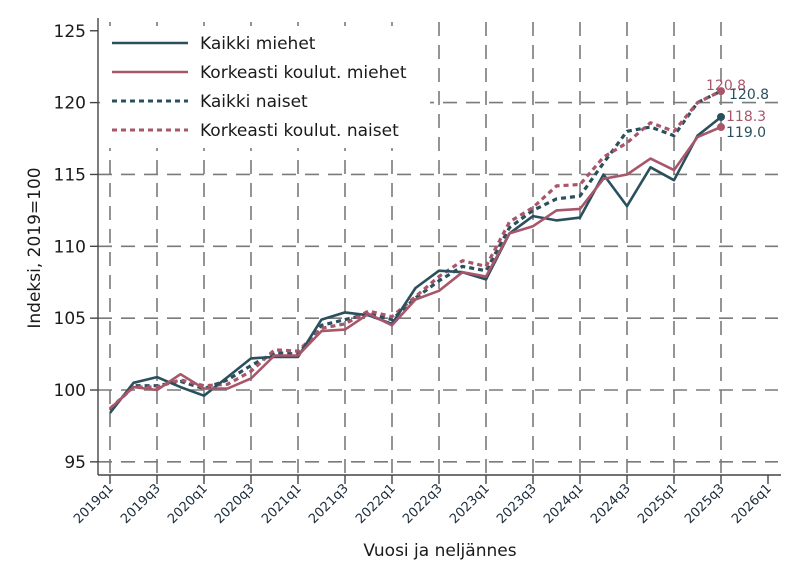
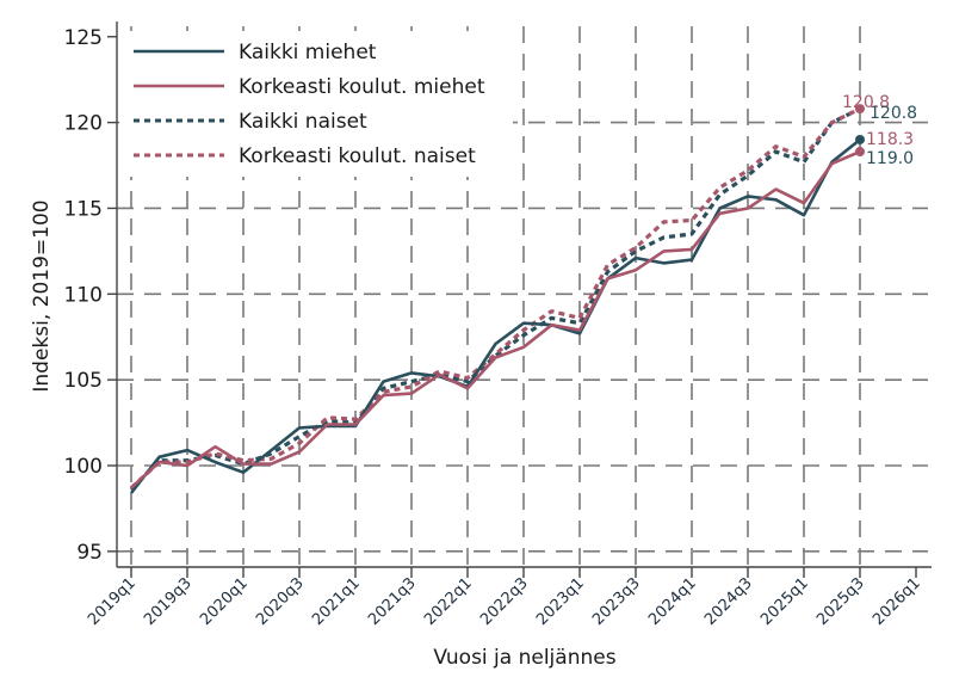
Kaikki miehet/2024q3: 112.8 -> 115.7
Kaikki naiset/2024q3: 118.0 -> 116.9
